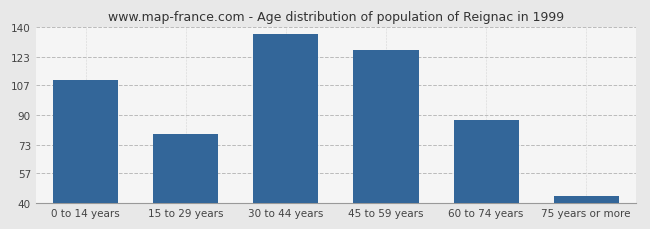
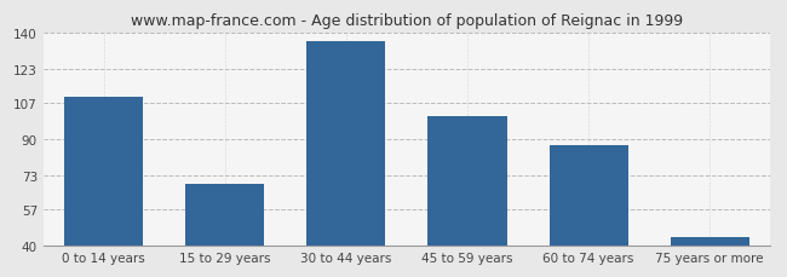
15 to 29 years: 79 -> 69
45 to 59 years: 127 -> 101
